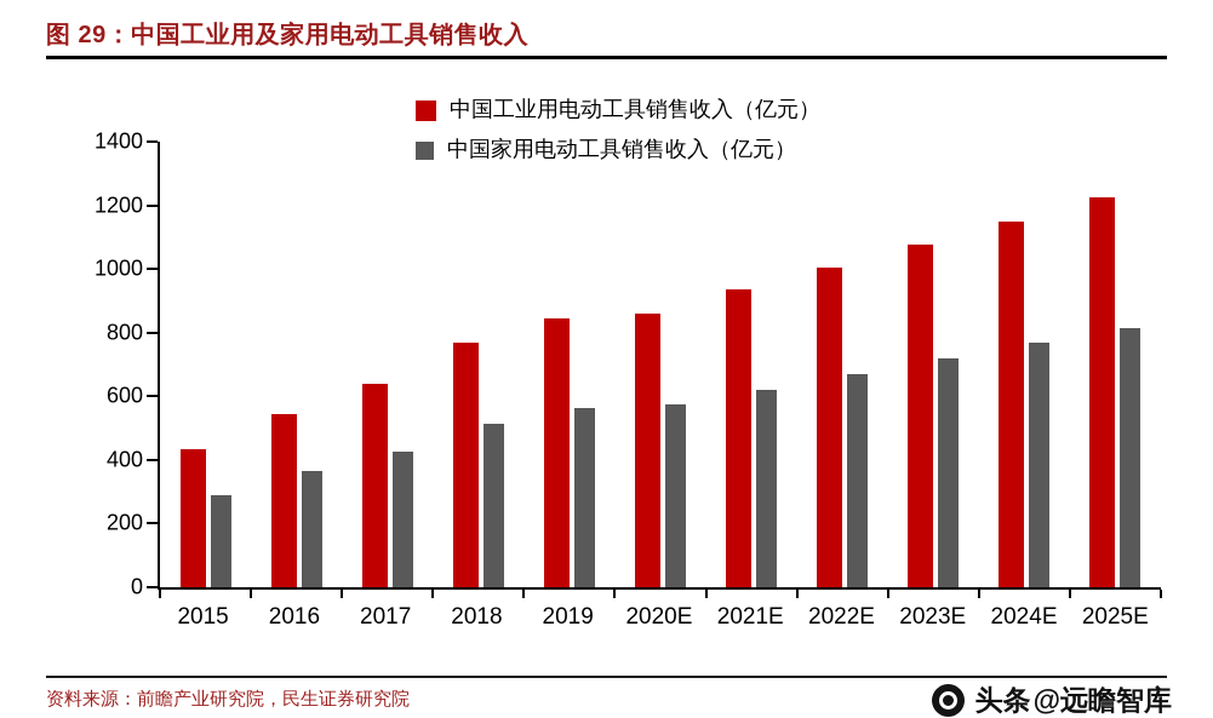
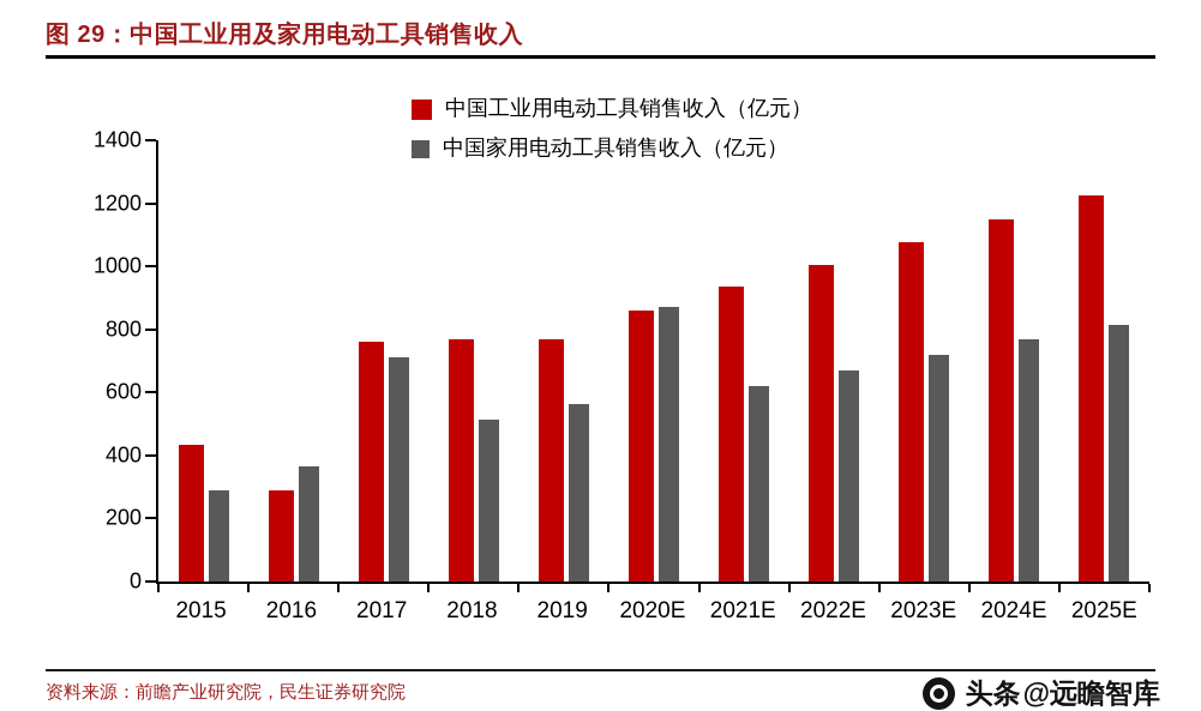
中国工业用电动工具销售收入（亿元）/2016: 540 -> 290
中国工业用电动工具销售收入（亿元）/2017: 640 -> 760
中国家用电动工具销售收入（亿元）/2017: 420 -> 710
中国工业用电动工具销售收入（亿元）/2019: 840 -> 770
中国家用电动工具销售收入（亿元）/2020E: 580 -> 870
